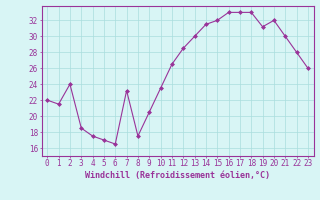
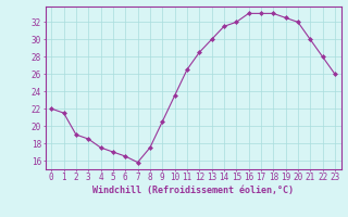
2: 24.0 -> 19.0
7: 23.2 -> 15.8
19: 31.2 -> 32.5
